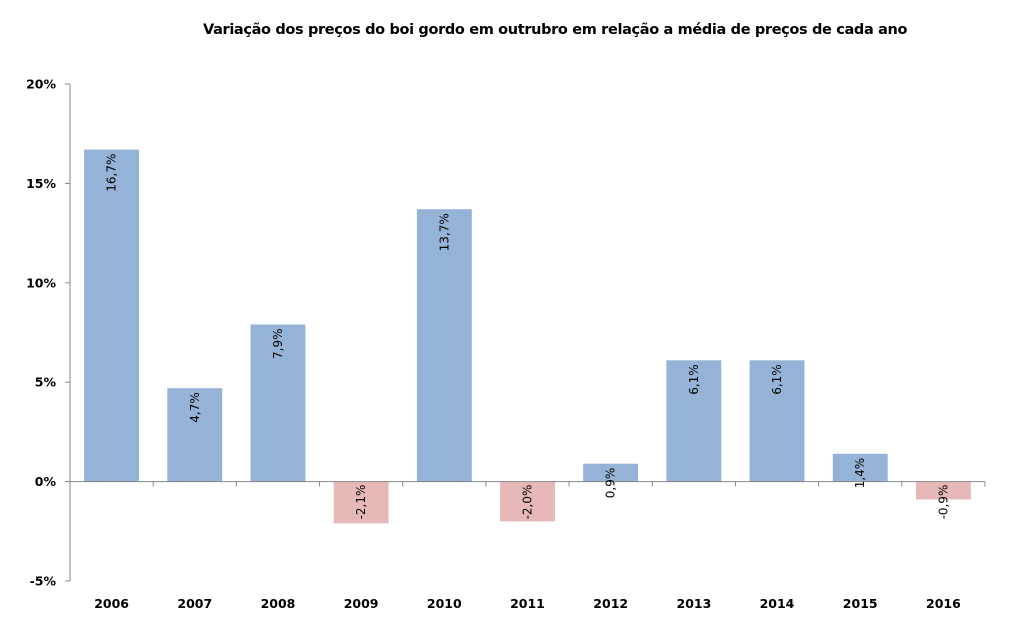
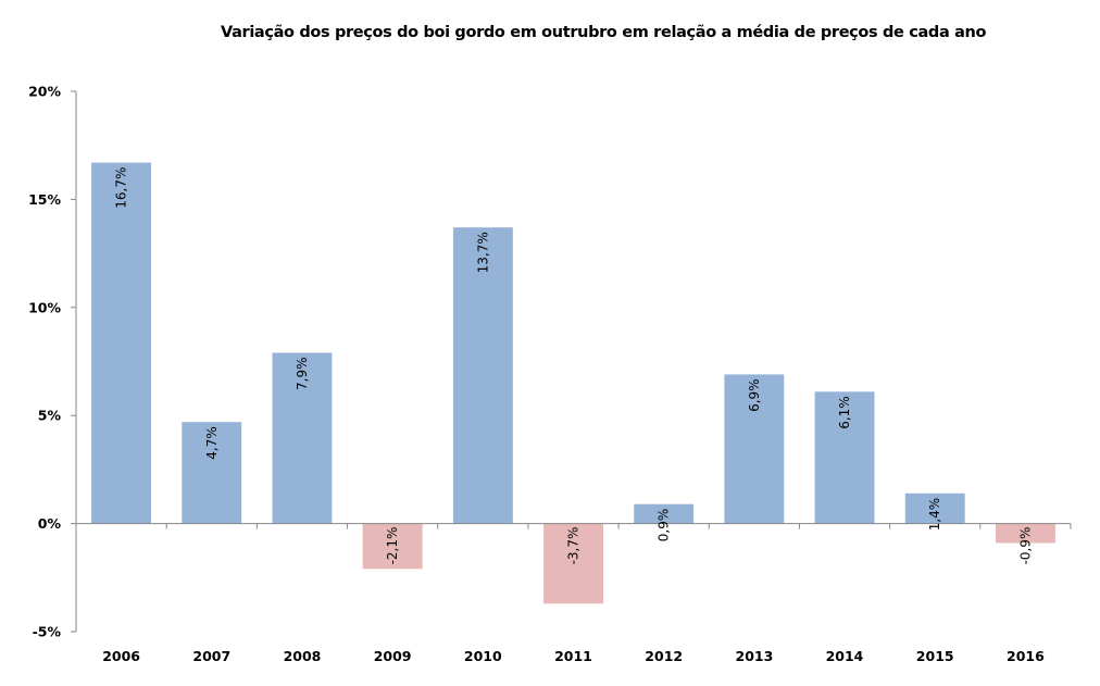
2011: -2,0% -> -3,7%
2013: 6,1% -> 6,9%
